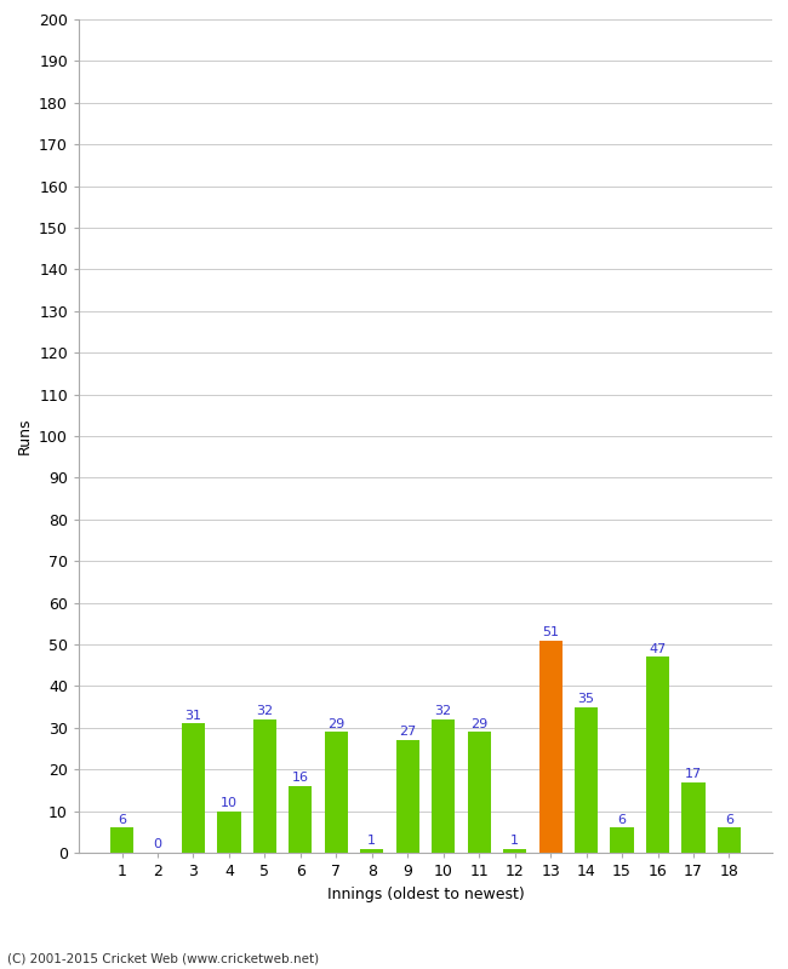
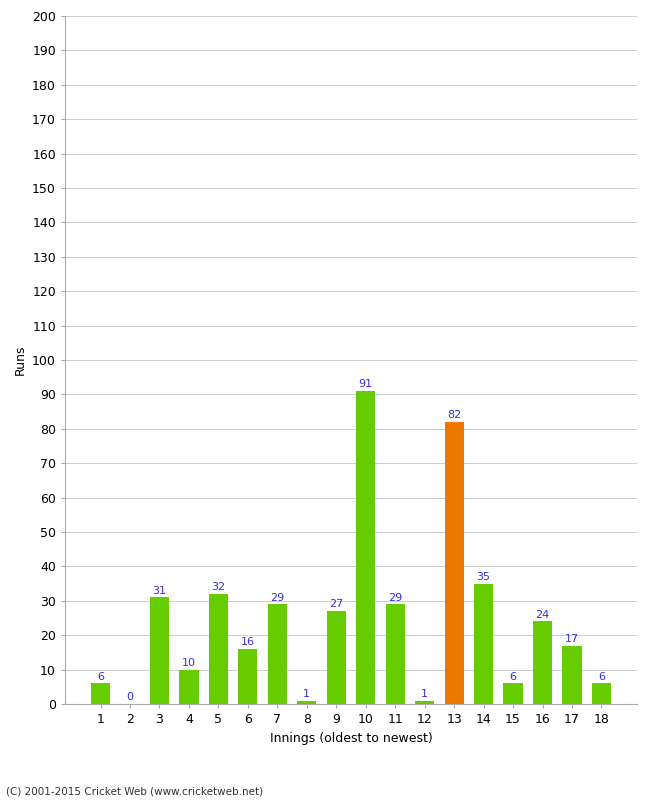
10: 32 -> 91
13: 51 -> 82
16: 47 -> 24
